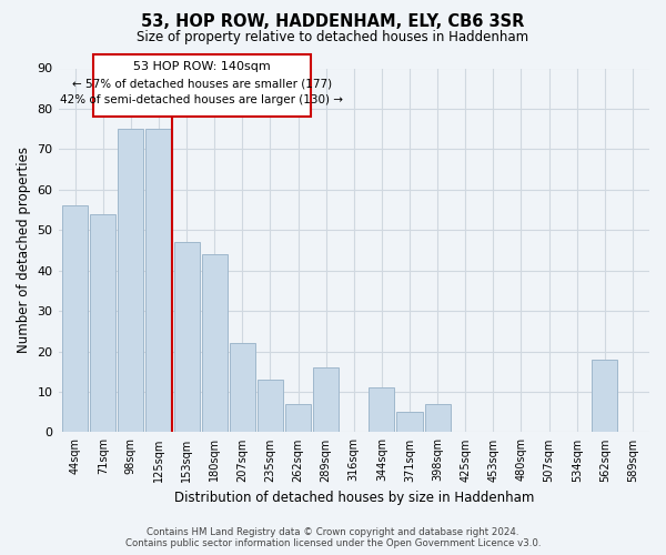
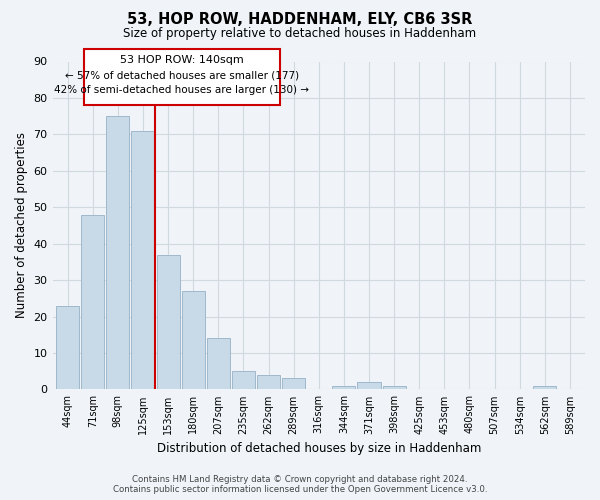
44sqm: 56 -> 23
71sqm: 54 -> 48
125sqm: 75 -> 71
153sqm: 47 -> 37
180sqm: 44 -> 27
207sqm: 22 -> 14
235sqm: 13 -> 5
262sqm: 7 -> 4
289sqm: 16 -> 3
344sqm: 11 -> 1
371sqm: 5 -> 2
398sqm: 7 -> 1
562sqm: 18 -> 1
